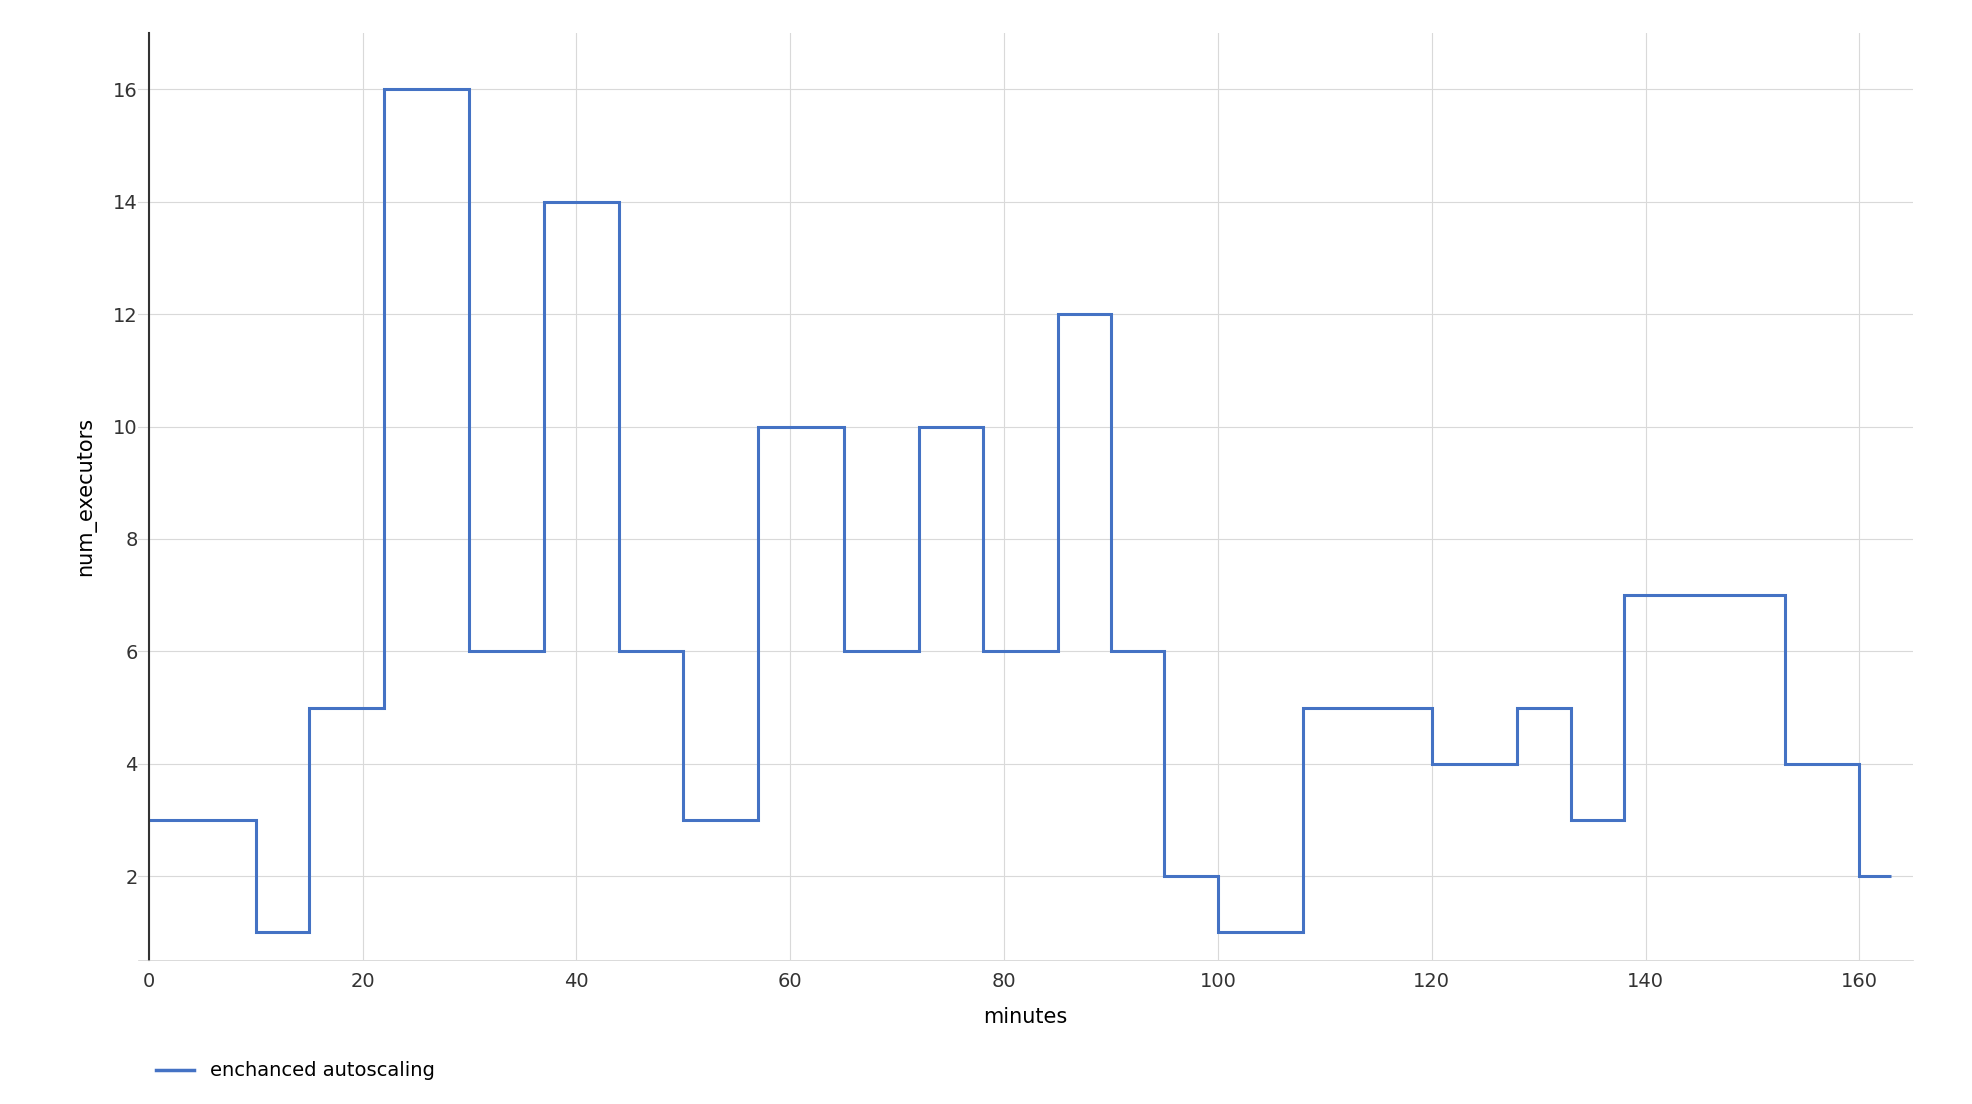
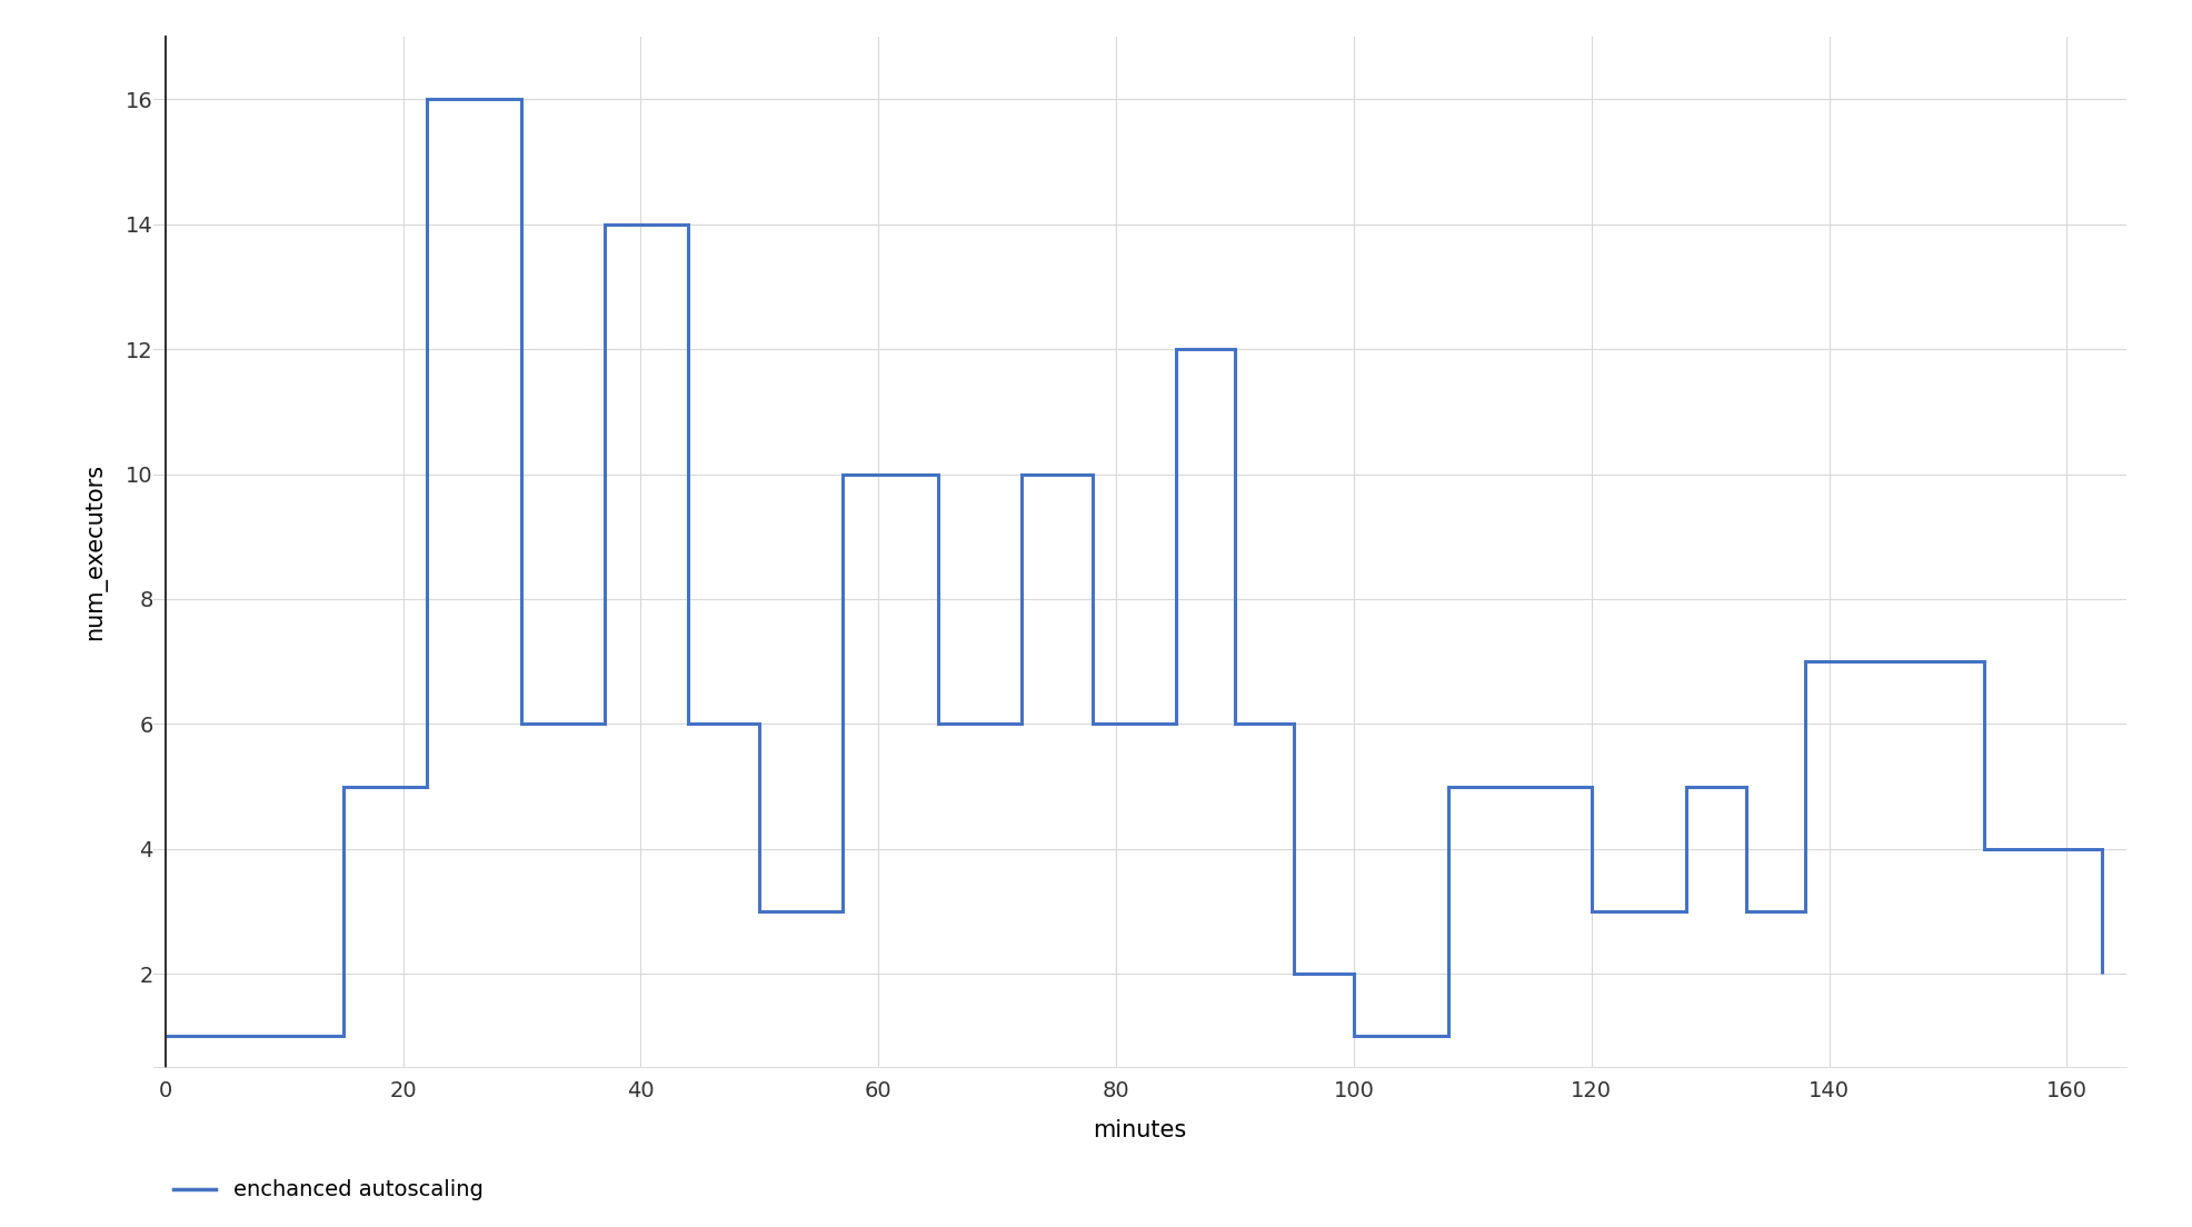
0: 3 -> 1
120: 4 -> 3
160: 2 -> 4
